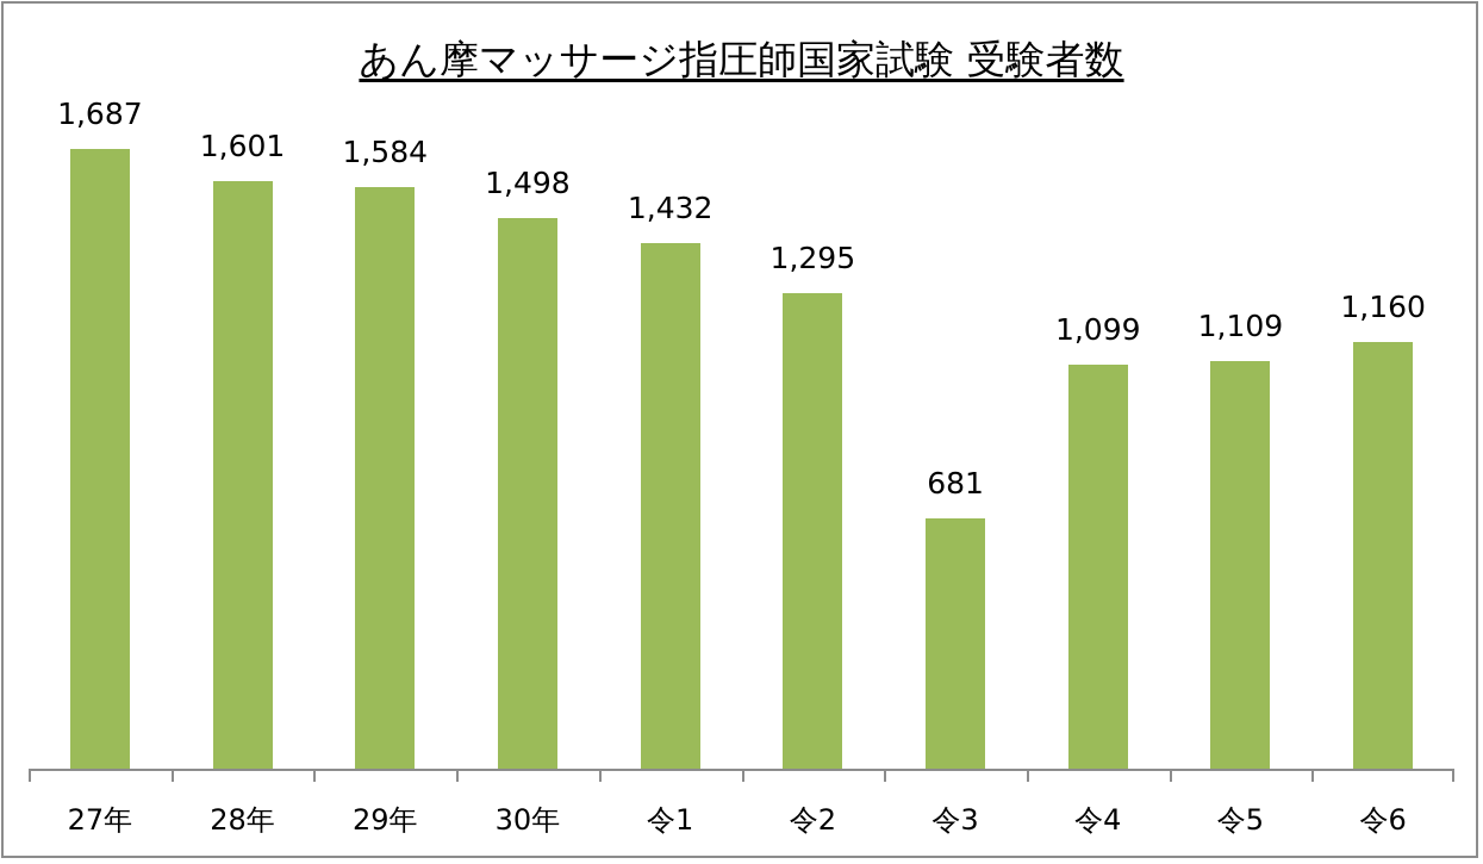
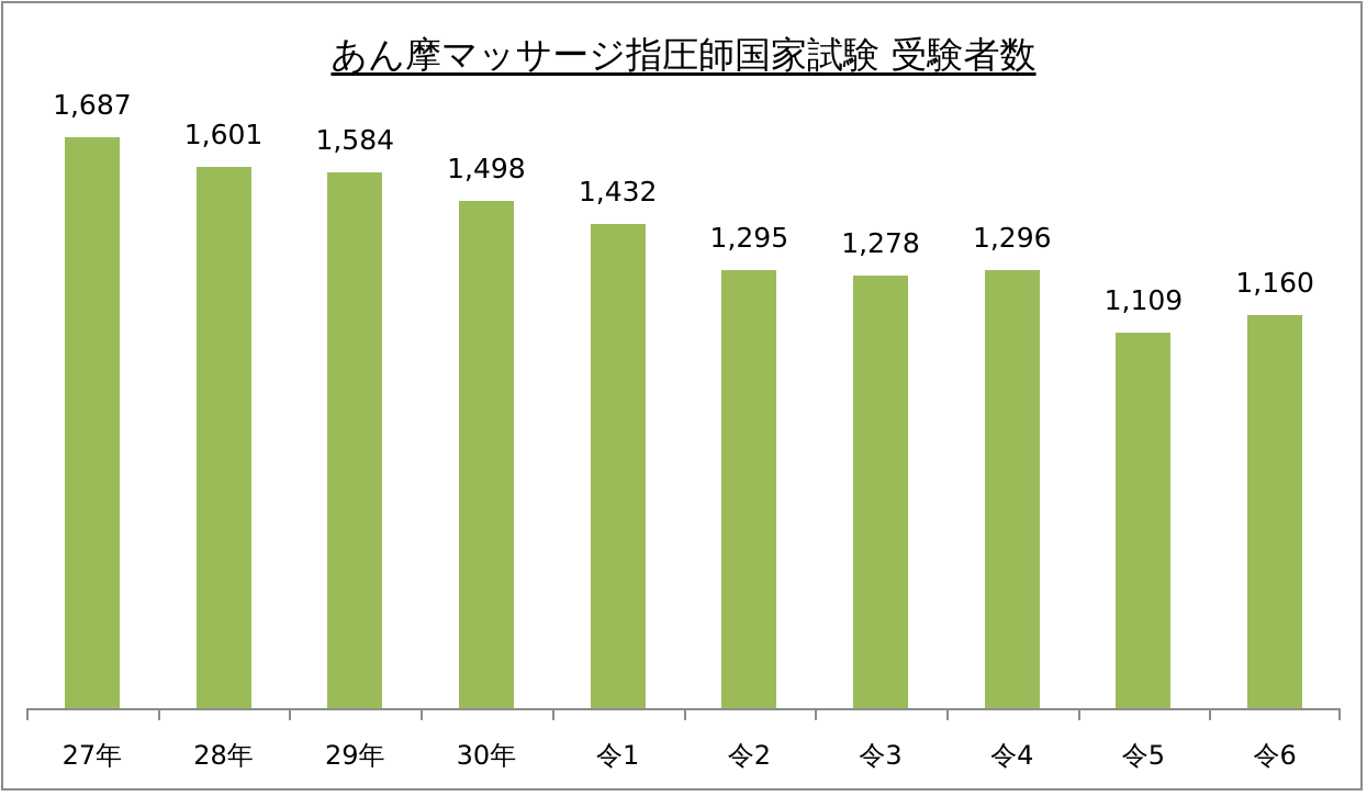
令3: 681 -> 1,278
令4: 1,099 -> 1,296
